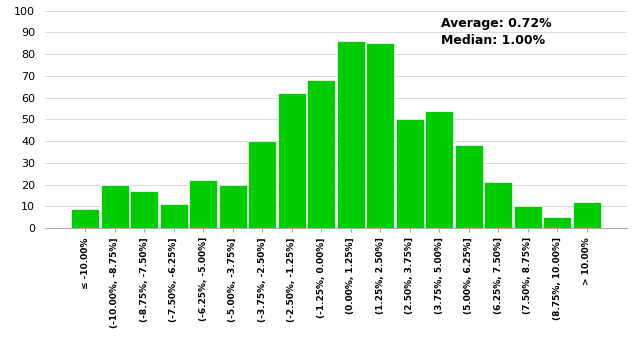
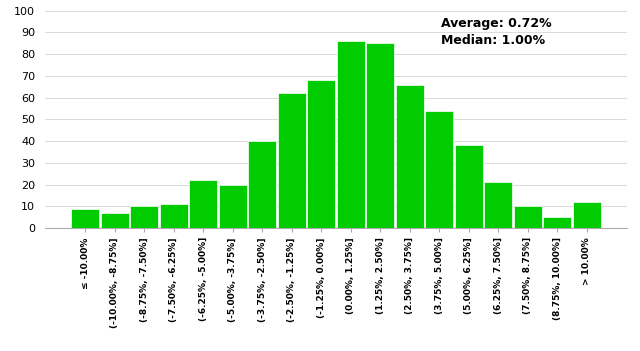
(-10.00%, -8.75%]: 20 -> 7
(-8.75%, -7.50%]: 17 -> 10
(2.50%, 3.75%]: 50 -> 66
